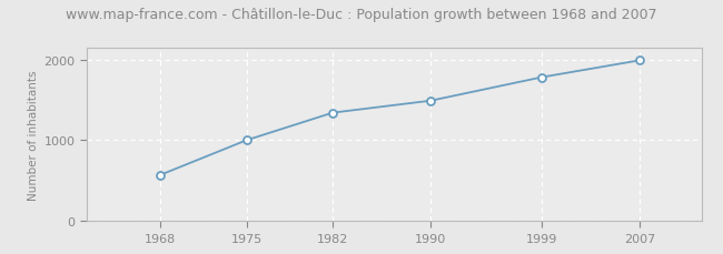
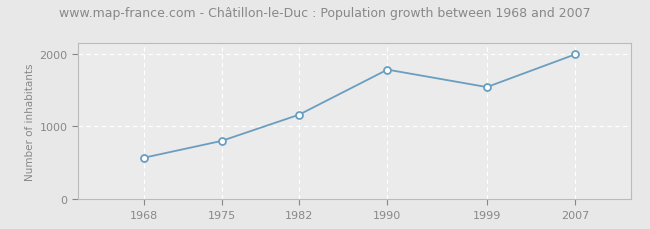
1975: 1000 -> 800
1982: 1340 -> 1160
1990: 1490 -> 1780
1999: 1780 -> 1540
